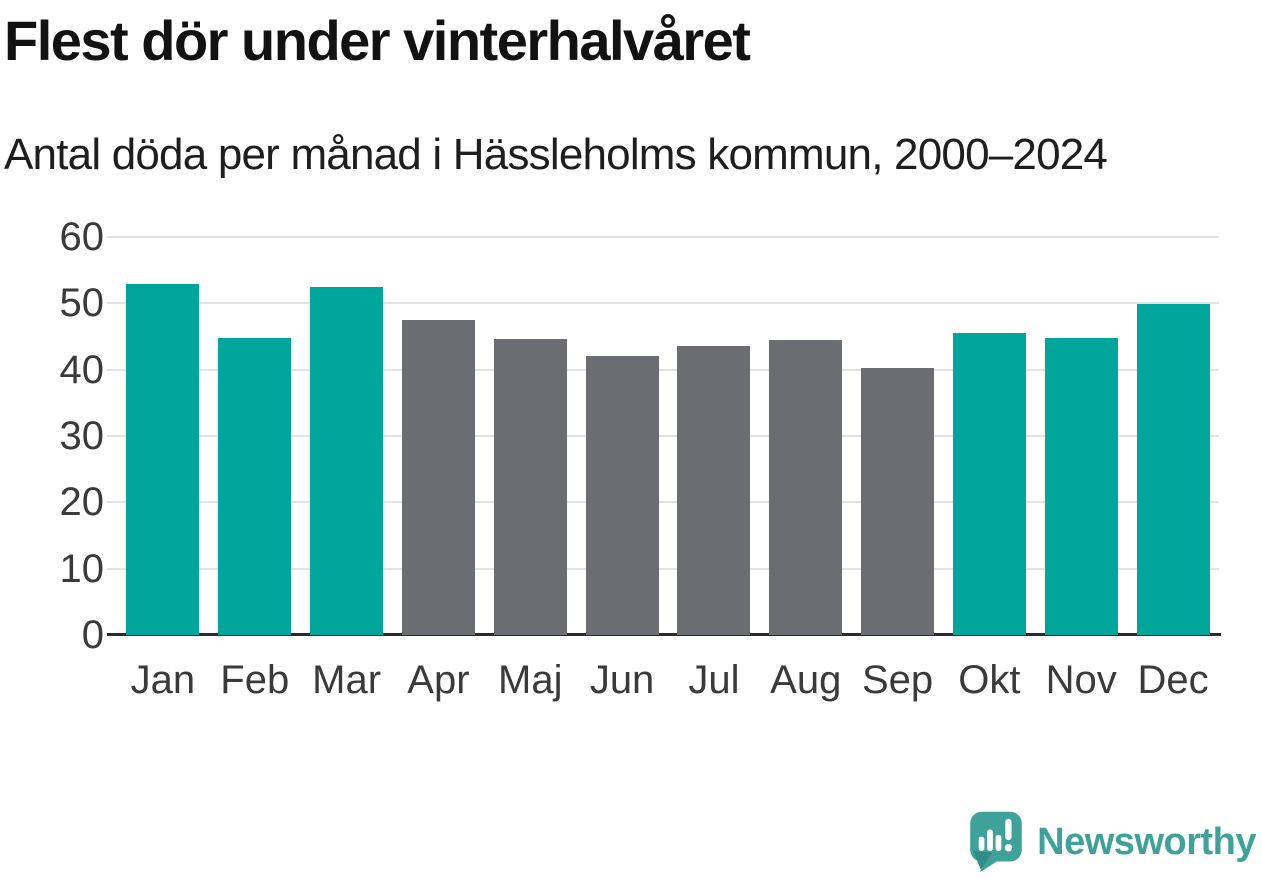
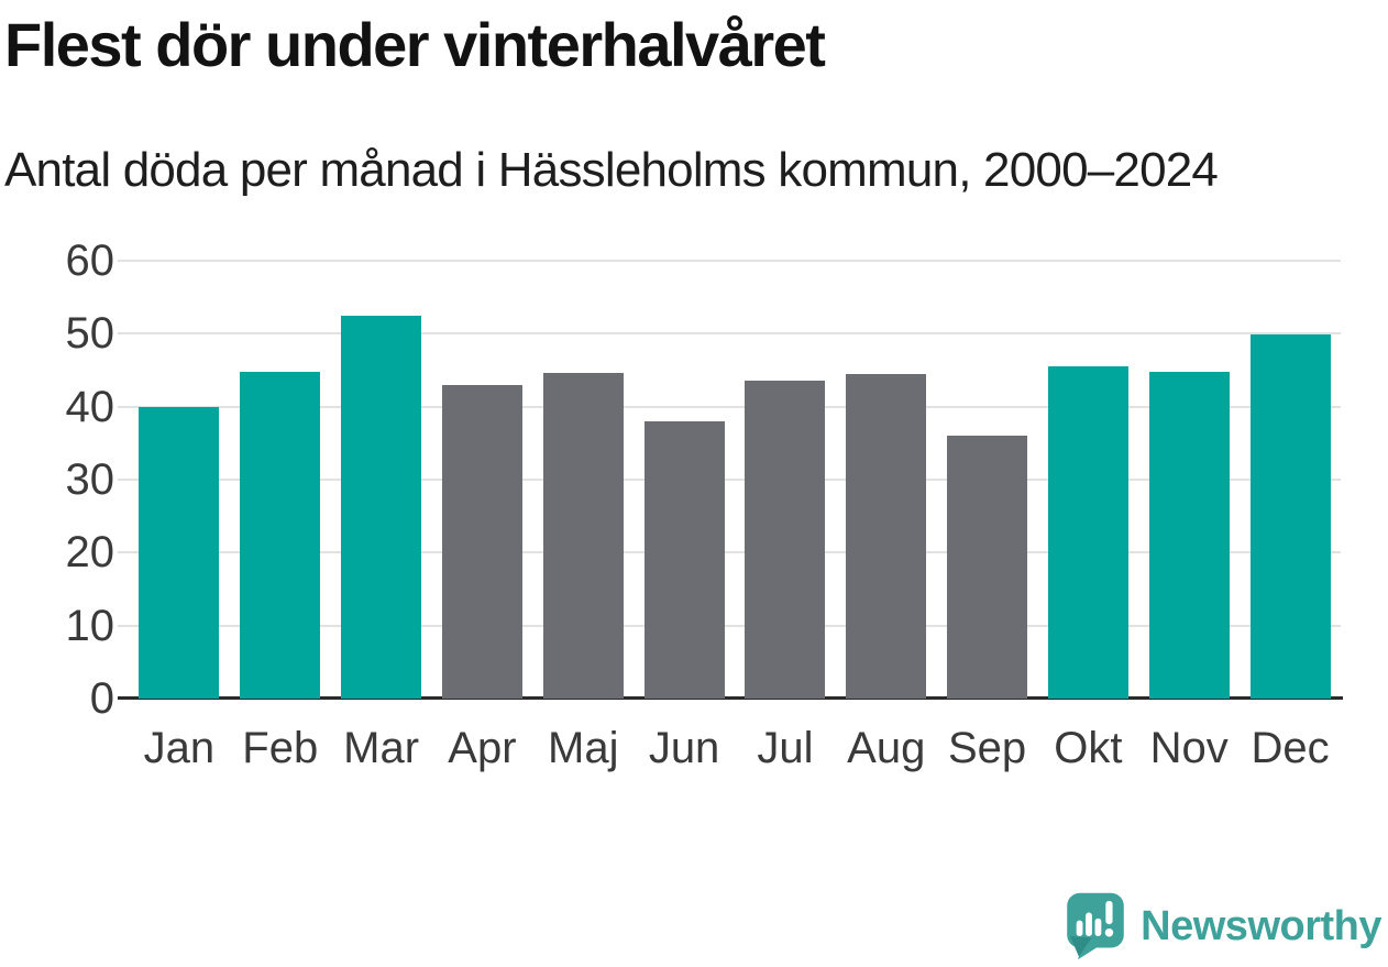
Jan: 53 -> 40
Apr: 48 -> 43
Jun: 42 -> 38
Sep: 40 -> 36
